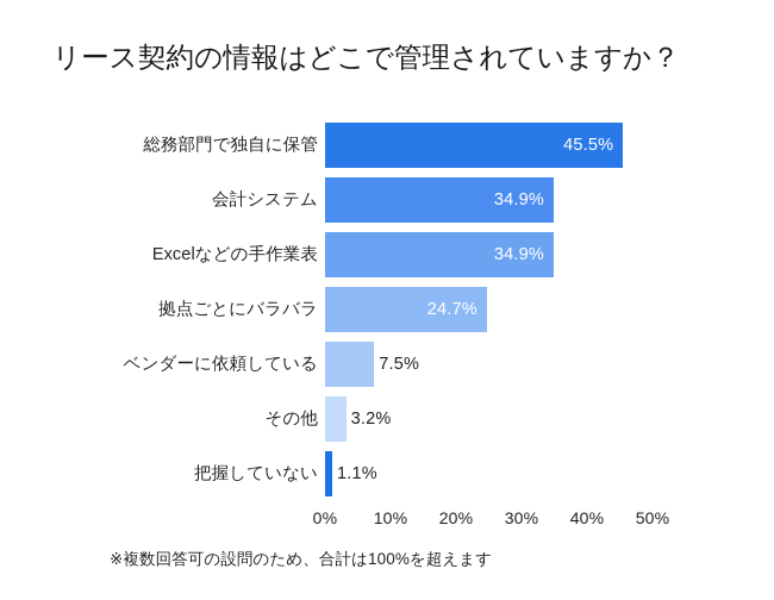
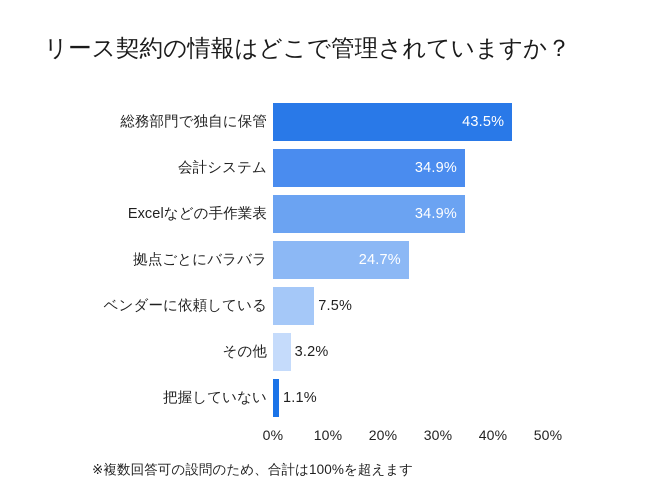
総務部門で独自に保管: 45.5% -> 43.5%
